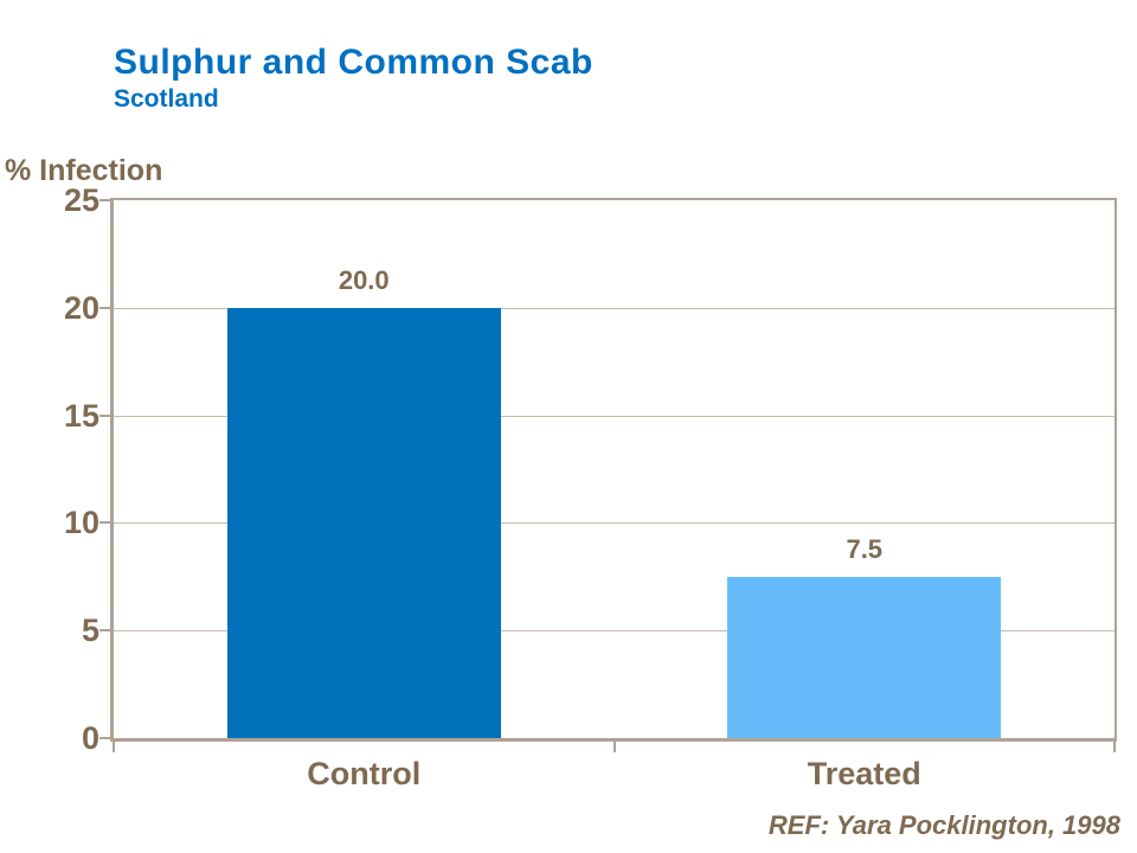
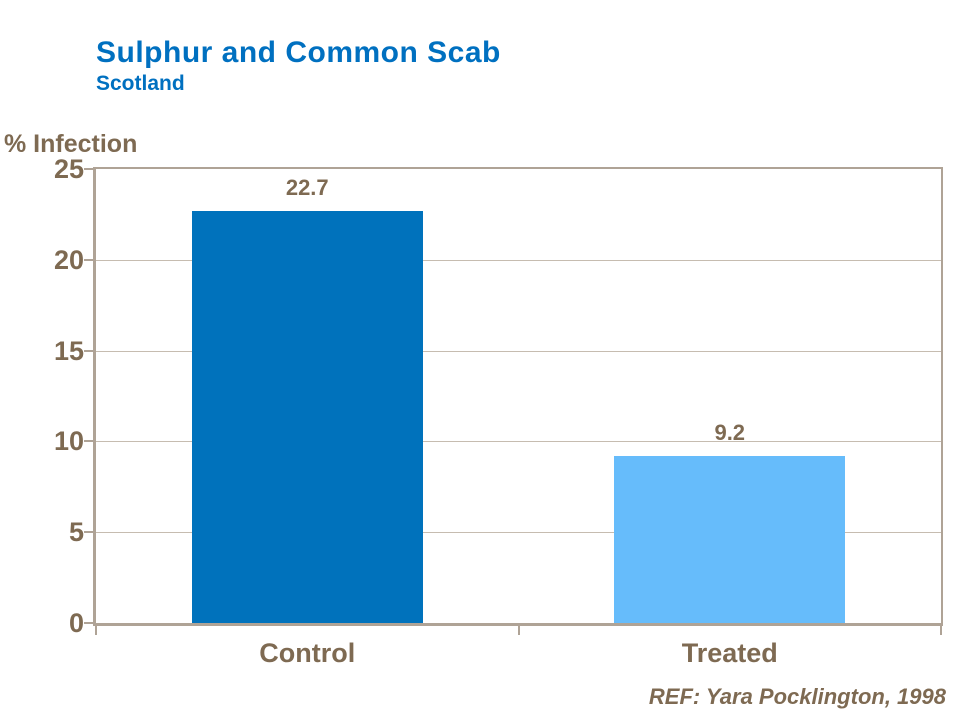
Control: 20.0 -> 22.7
Treated: 7.5 -> 9.2
